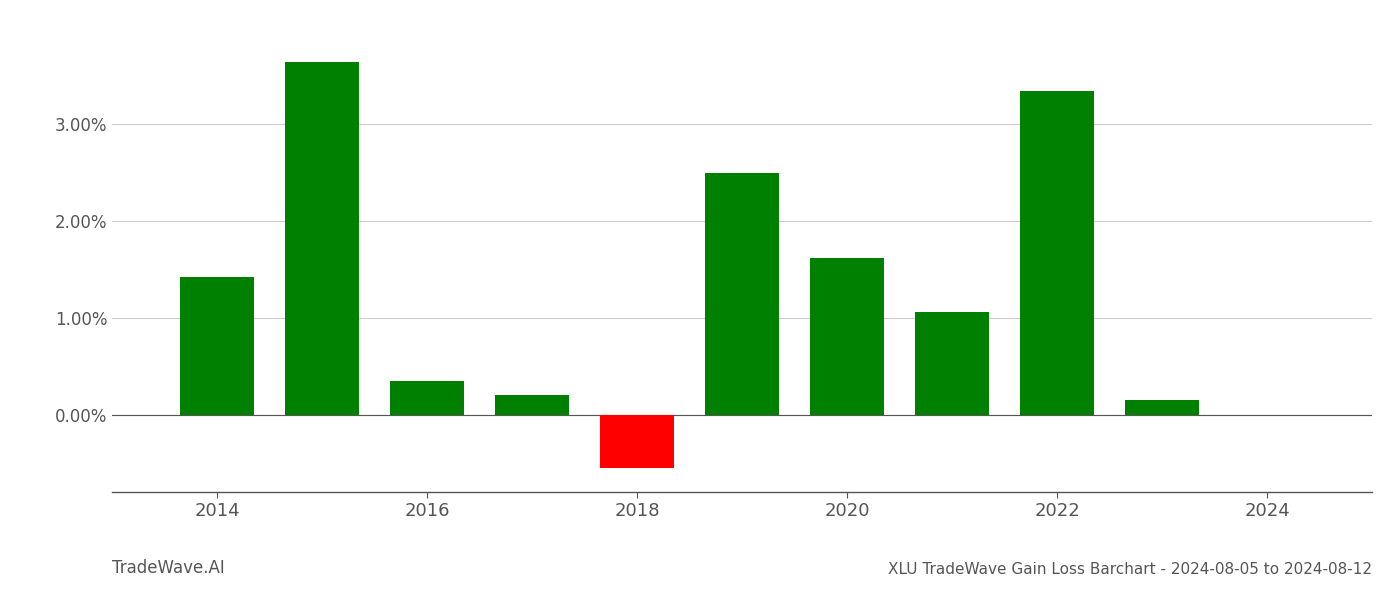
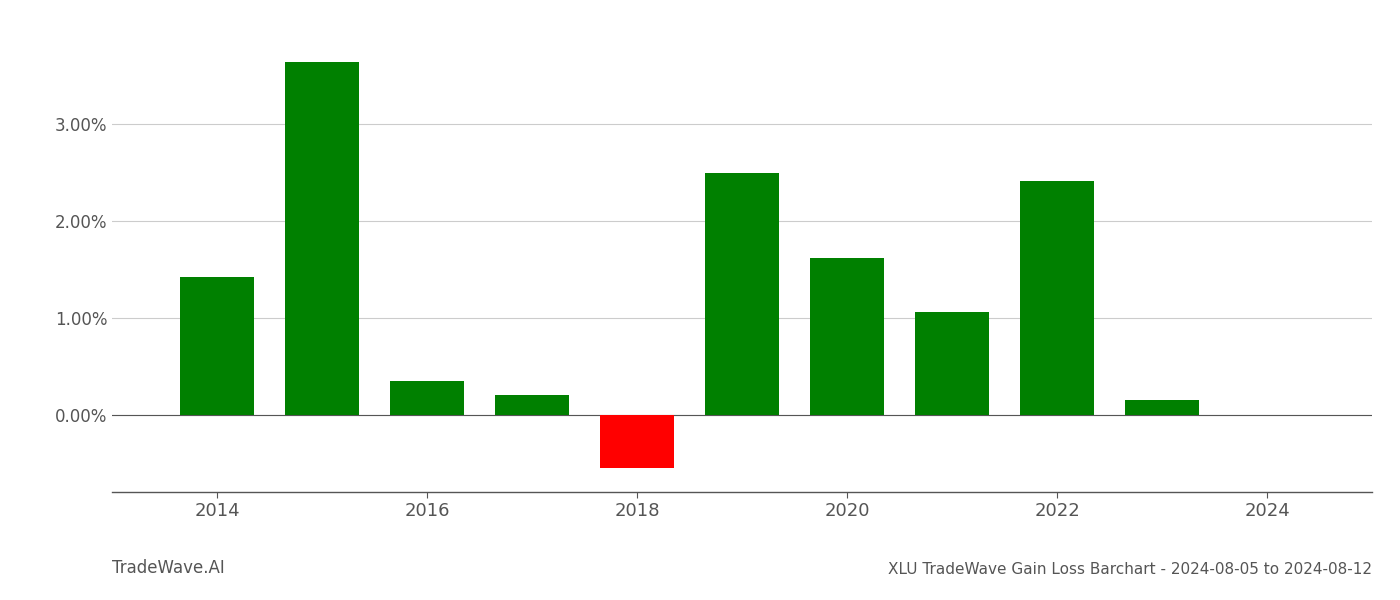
2022: 3.35% -> 2.42%
